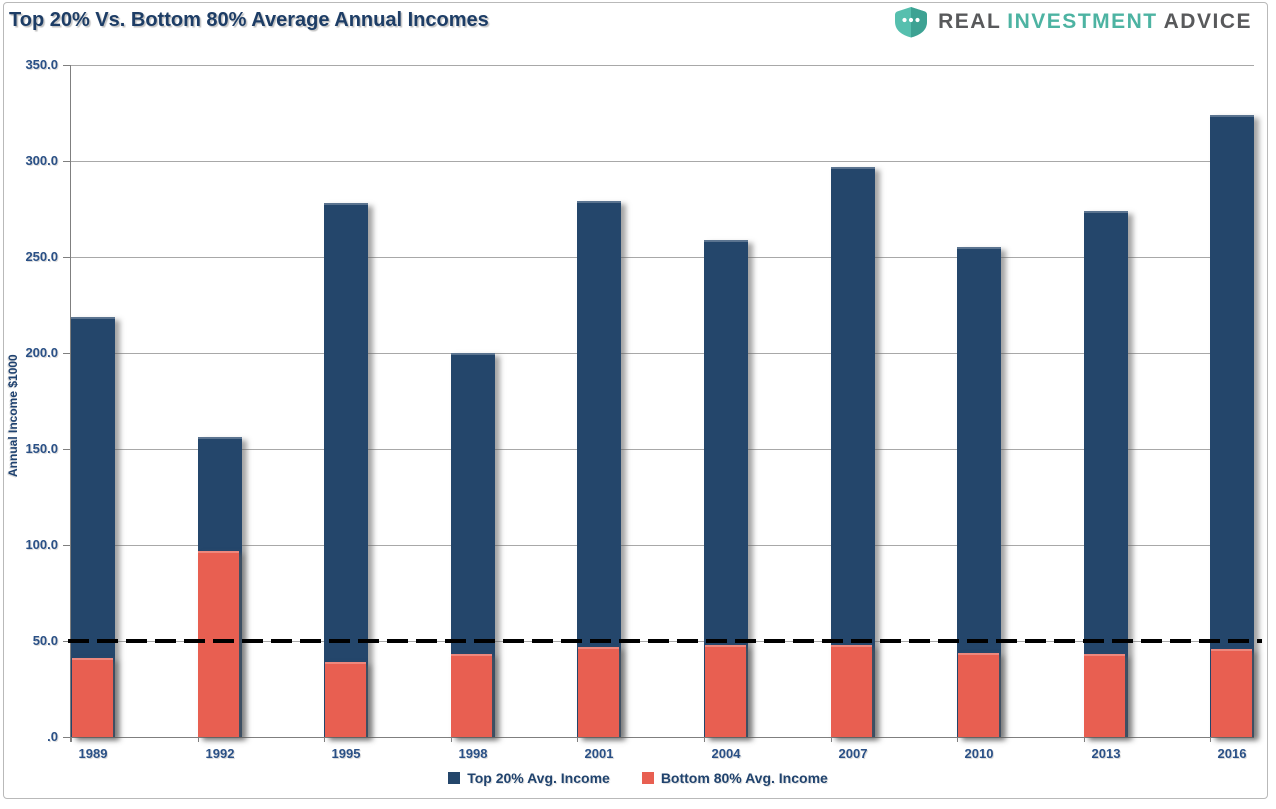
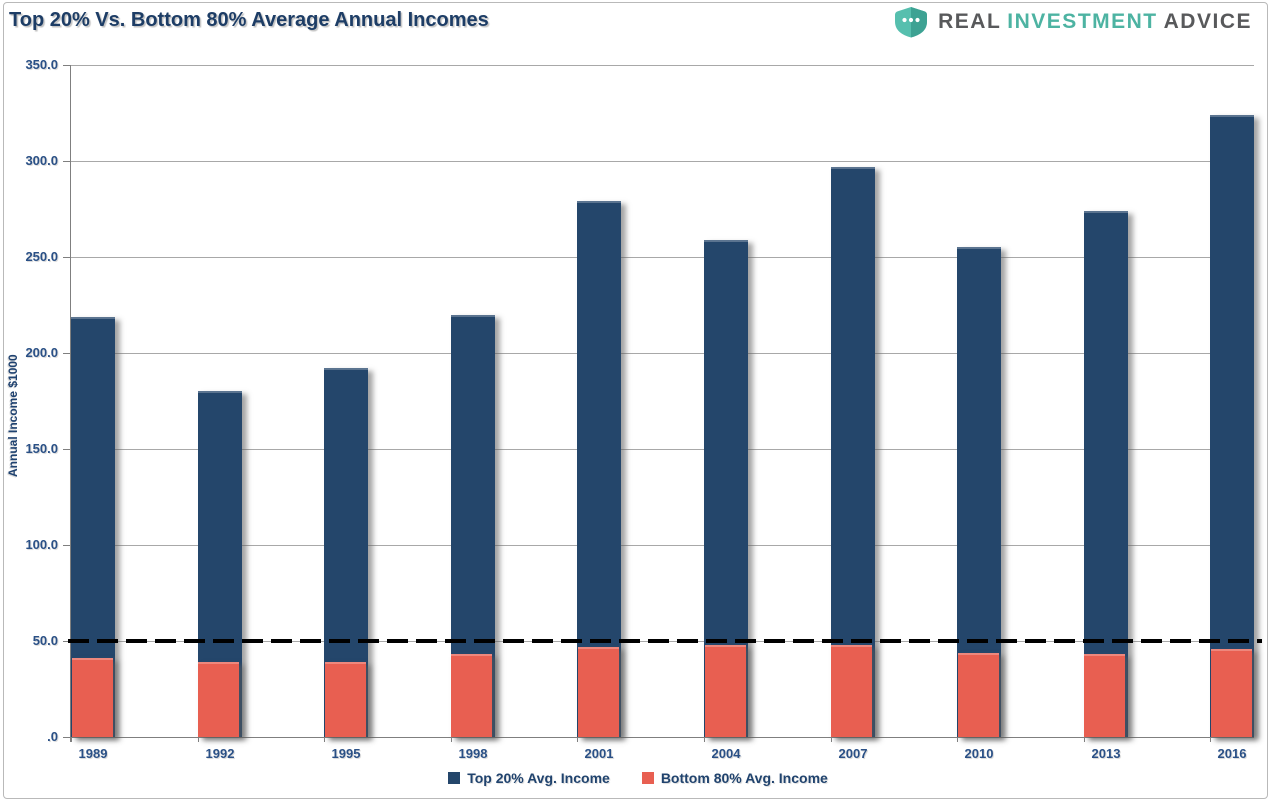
Top 20% Avg. Income/1992: 156 -> 180
Bottom 80% Avg. Income/1992: 97 -> 39
Top 20% Avg. Income/1995: 278 -> 192
Top 20% Avg. Income/1998: 200 -> 220
